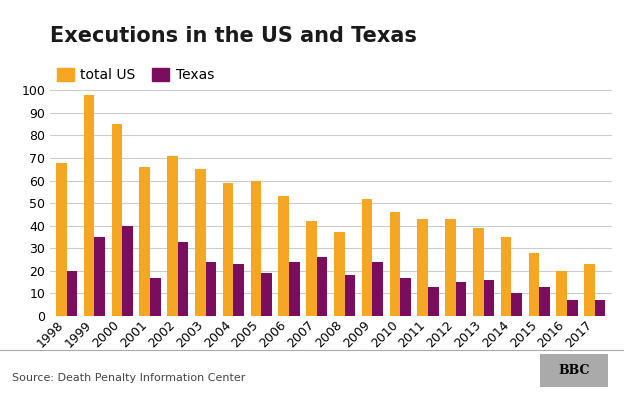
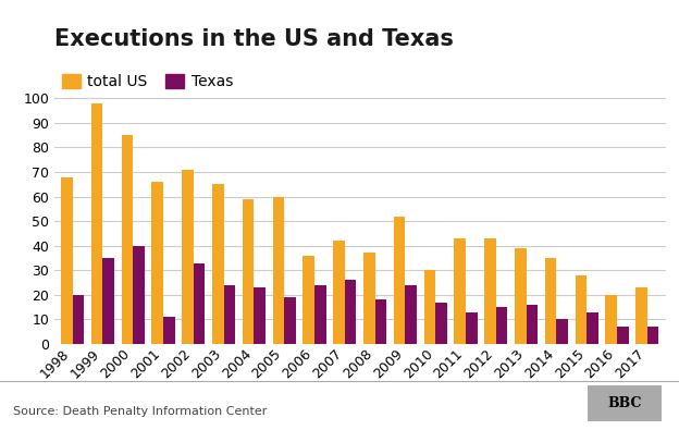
Texas/2001: 17 -> 11
total US/2006: 53 -> 36
total US/2010: 46 -> 30
